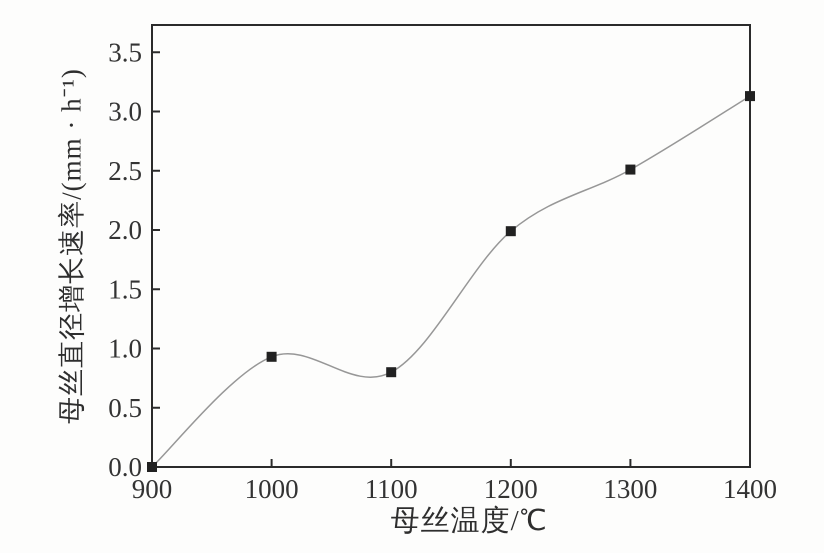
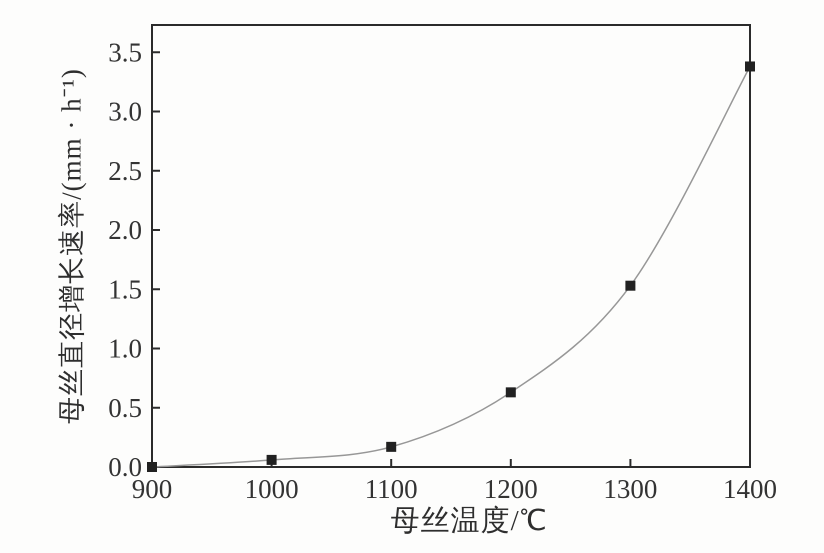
1000: 0.93 -> 0.06
1100: 0.80 -> 0.17
1200: 1.99 -> 0.63
1300: 2.51 -> 1.53
1400: 3.13 -> 3.38
